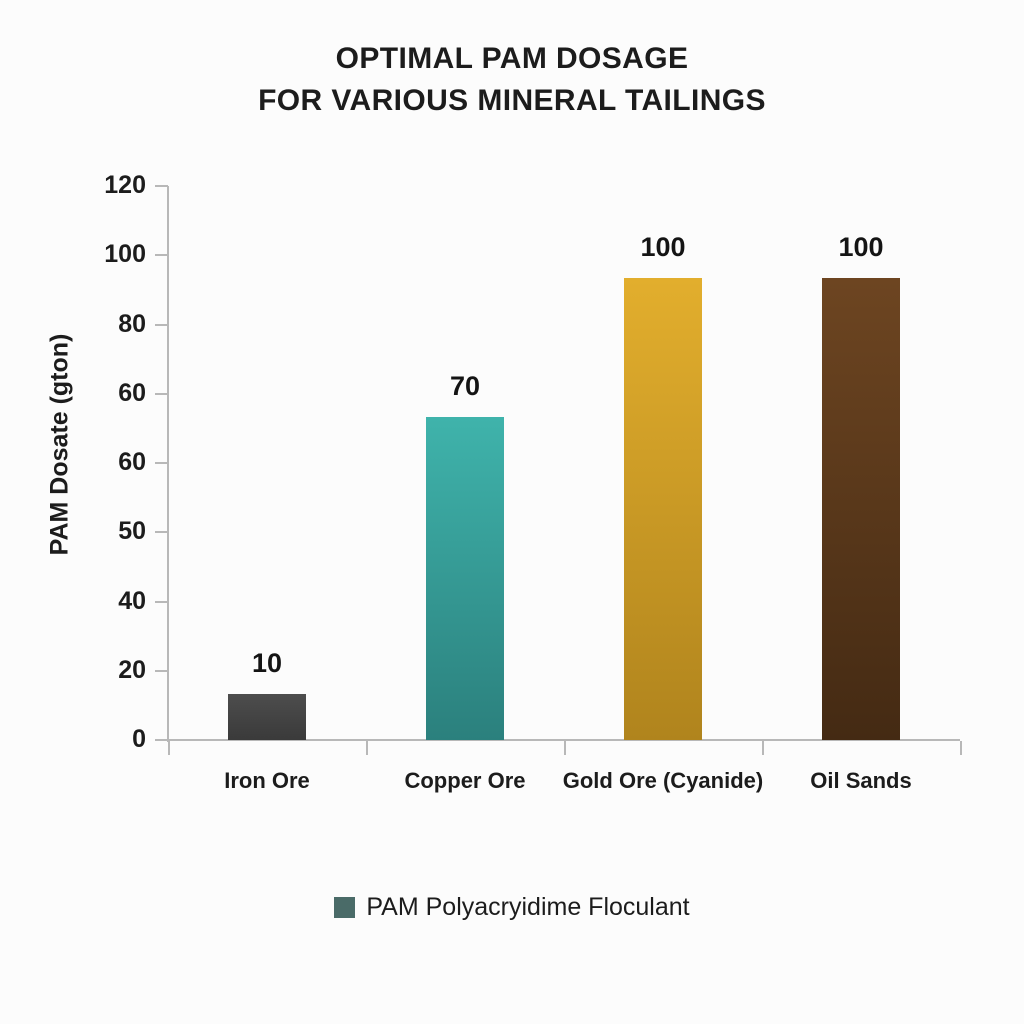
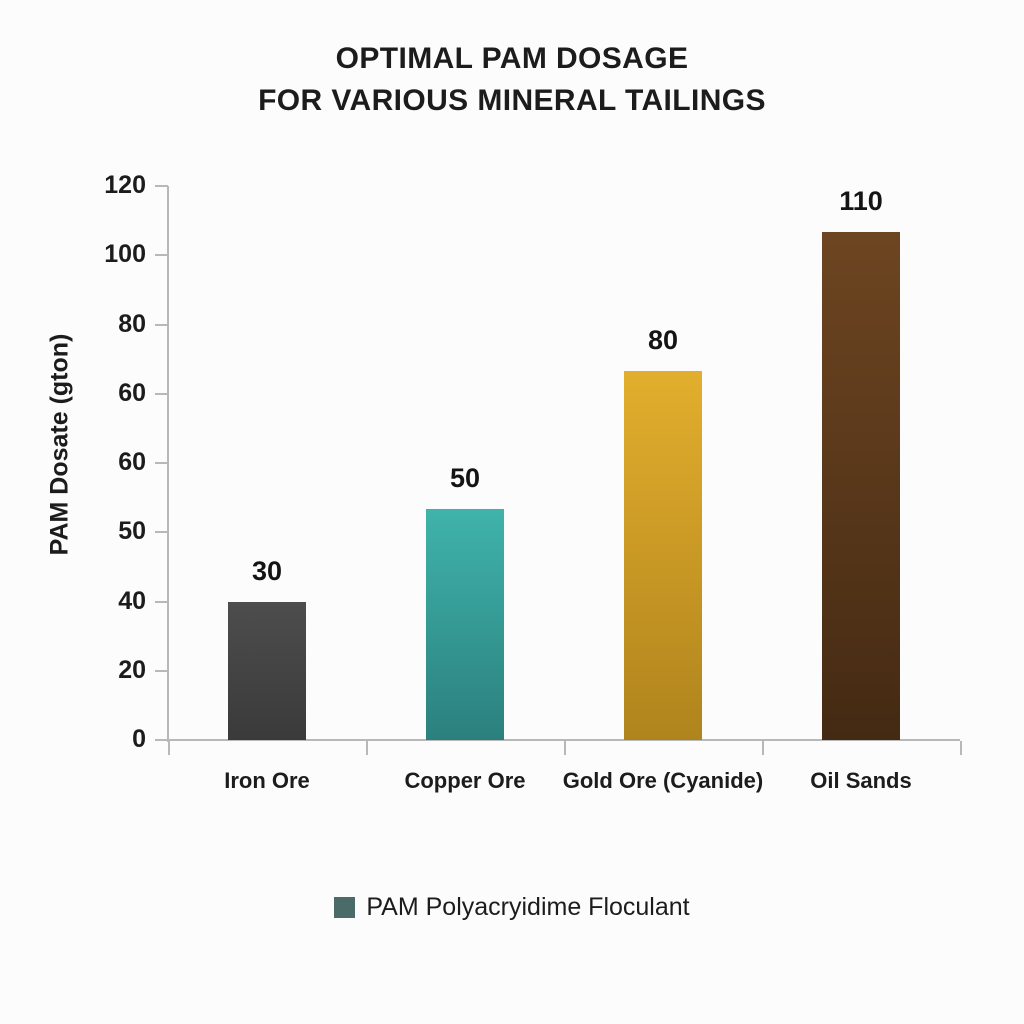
Iron Ore: 10 -> 30
Copper Ore: 70 -> 50
Gold Ore (Cyanide): 100 -> 80
Oil Sands: 100 -> 110
